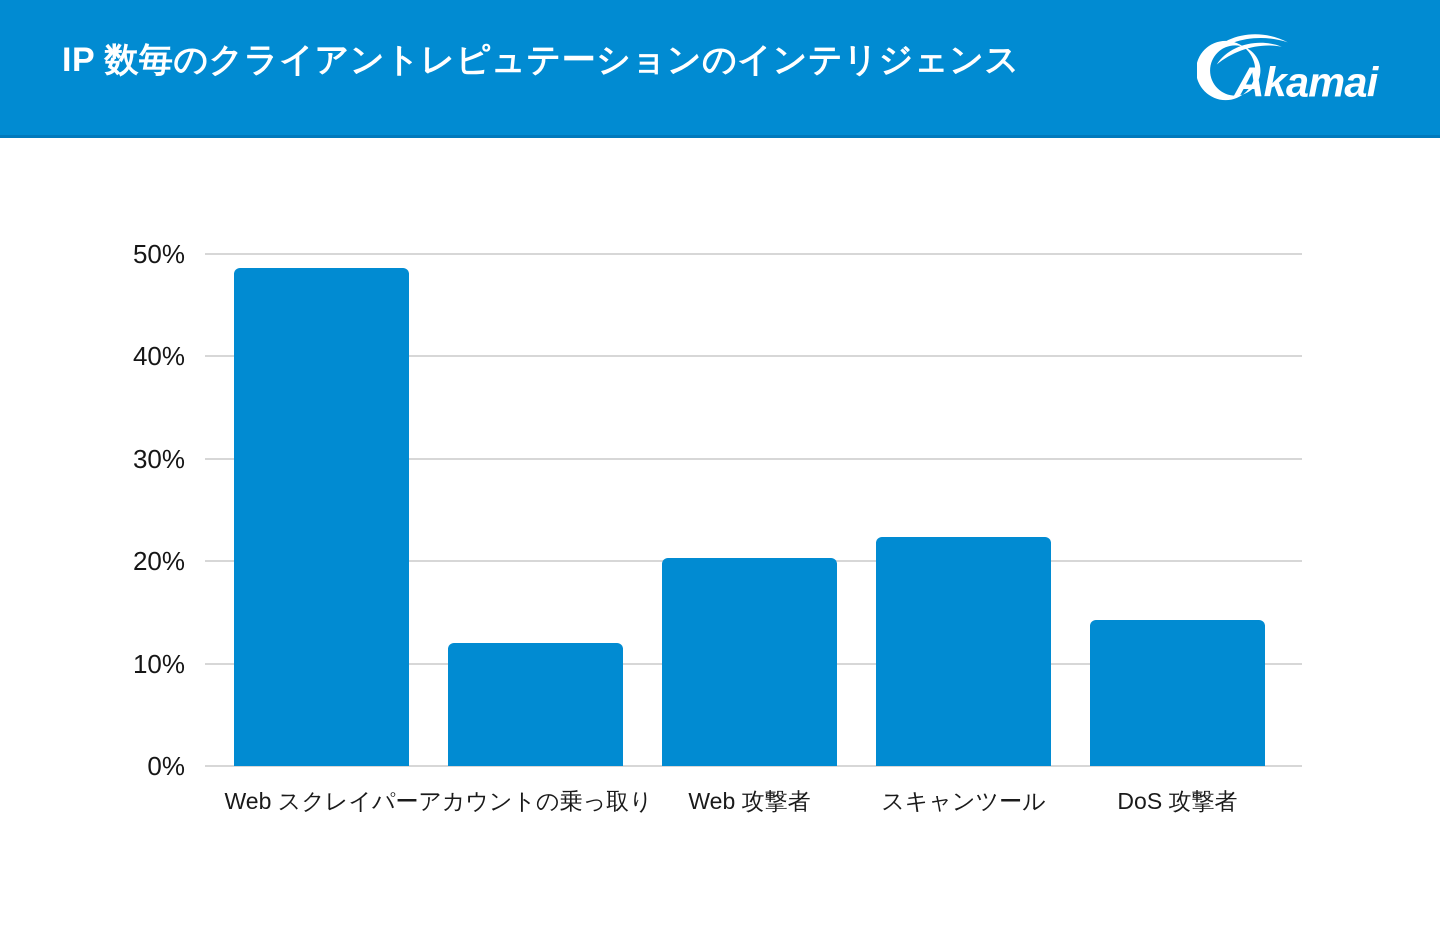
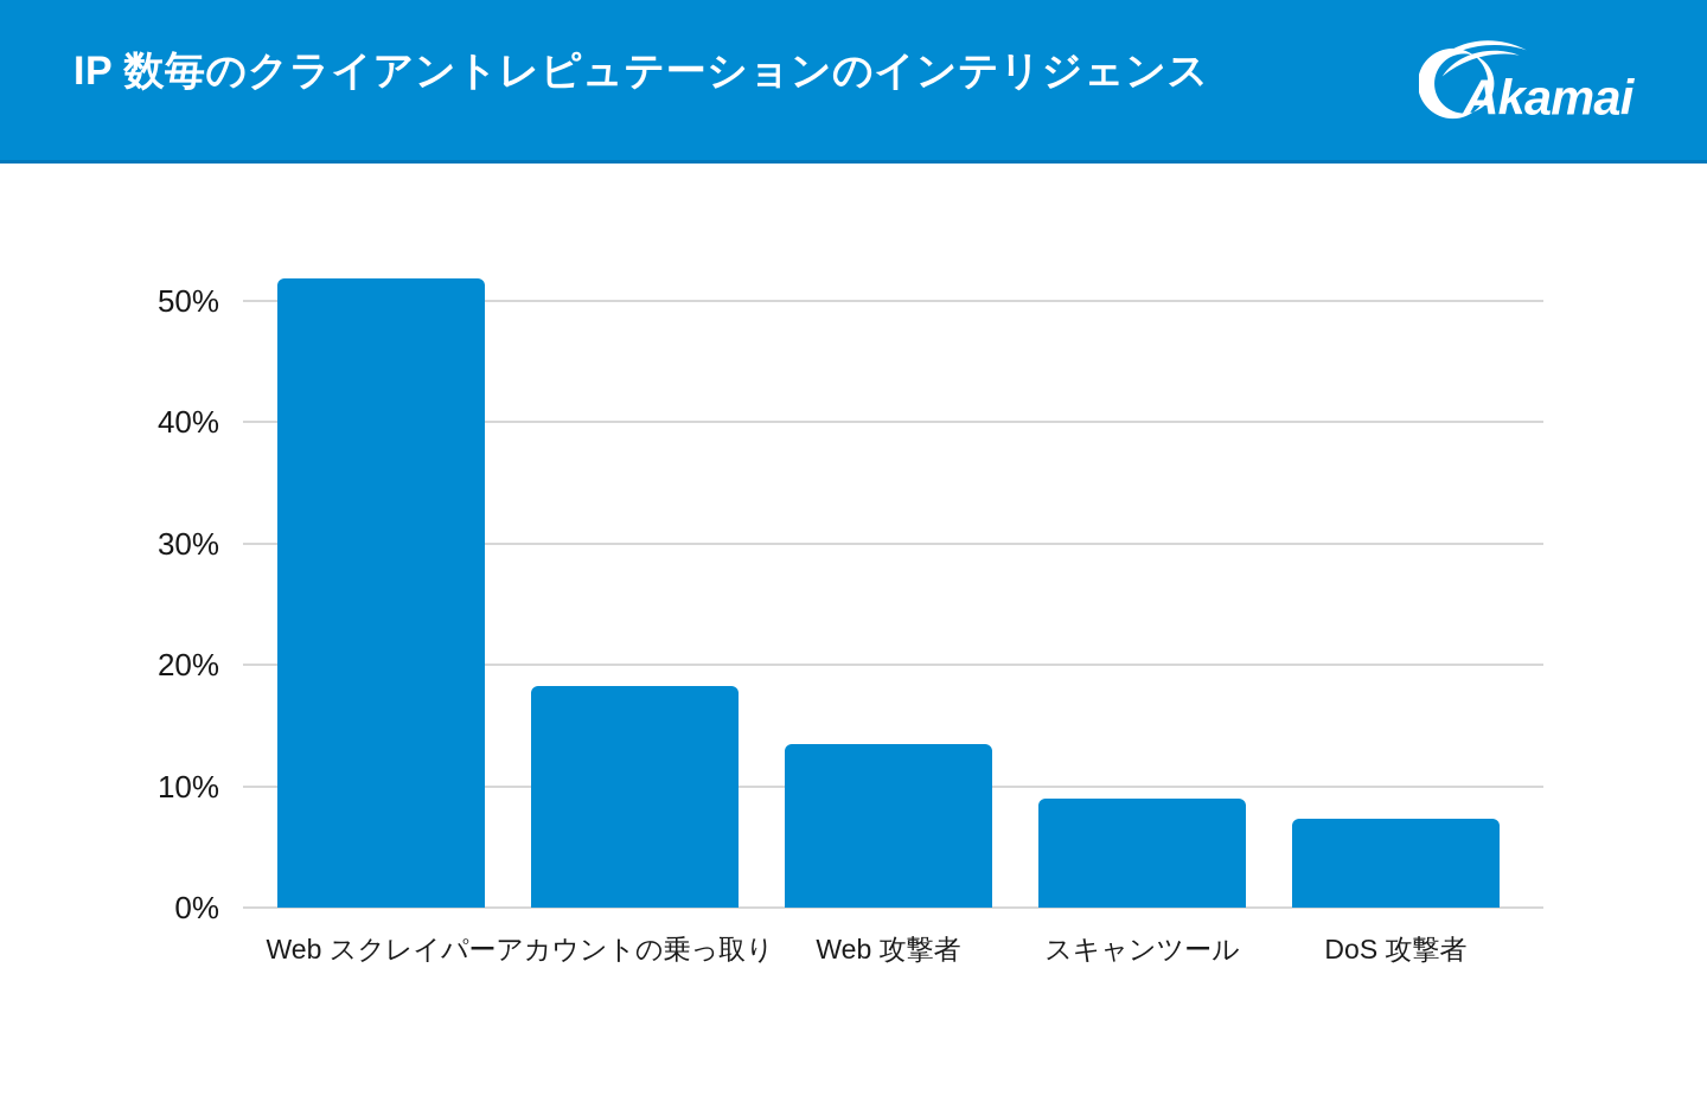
Web スクレイパー: 48.6% -> 51.8%
アカウントの乗っ取り: 12.0% -> 18.2%
Web 攻撃者: 20.3% -> 13.5%
スキャンツール: 22.3% -> 9.0%
DoS 攻撃者: 14.2% -> 7.3%
